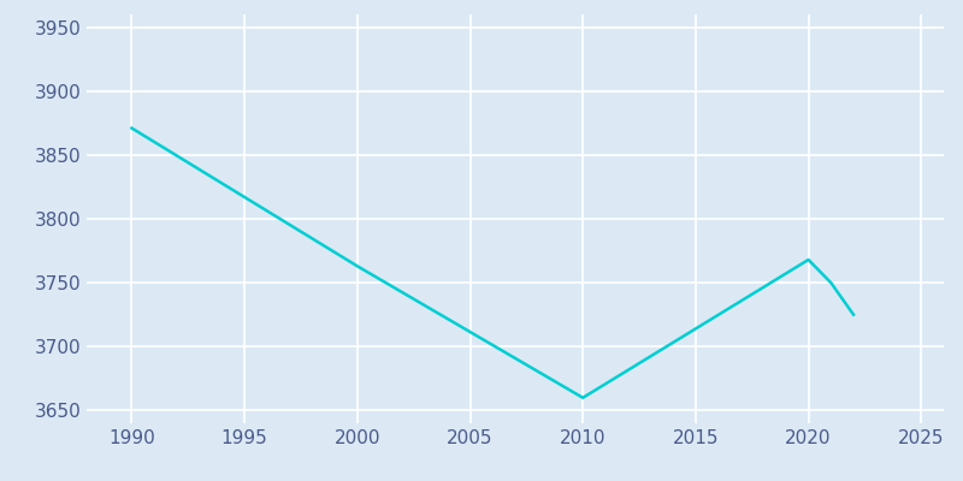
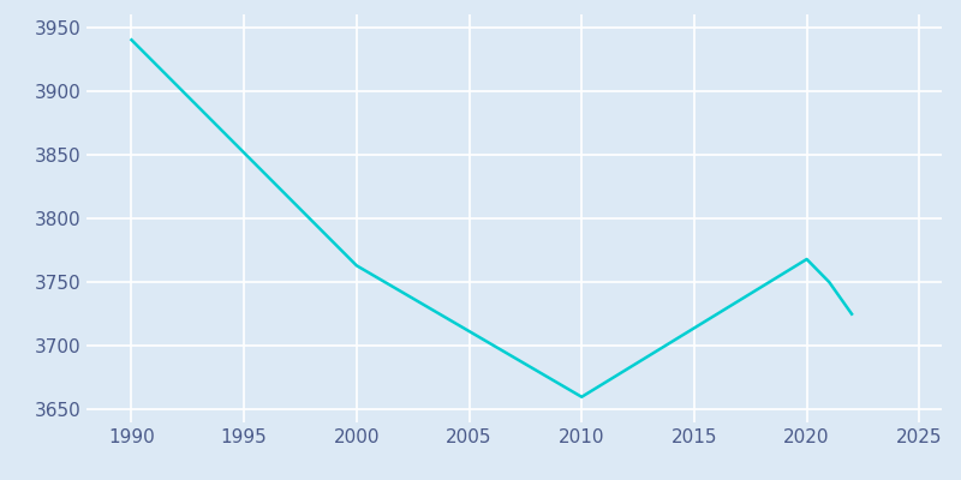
1990: 3871 -> 3940
